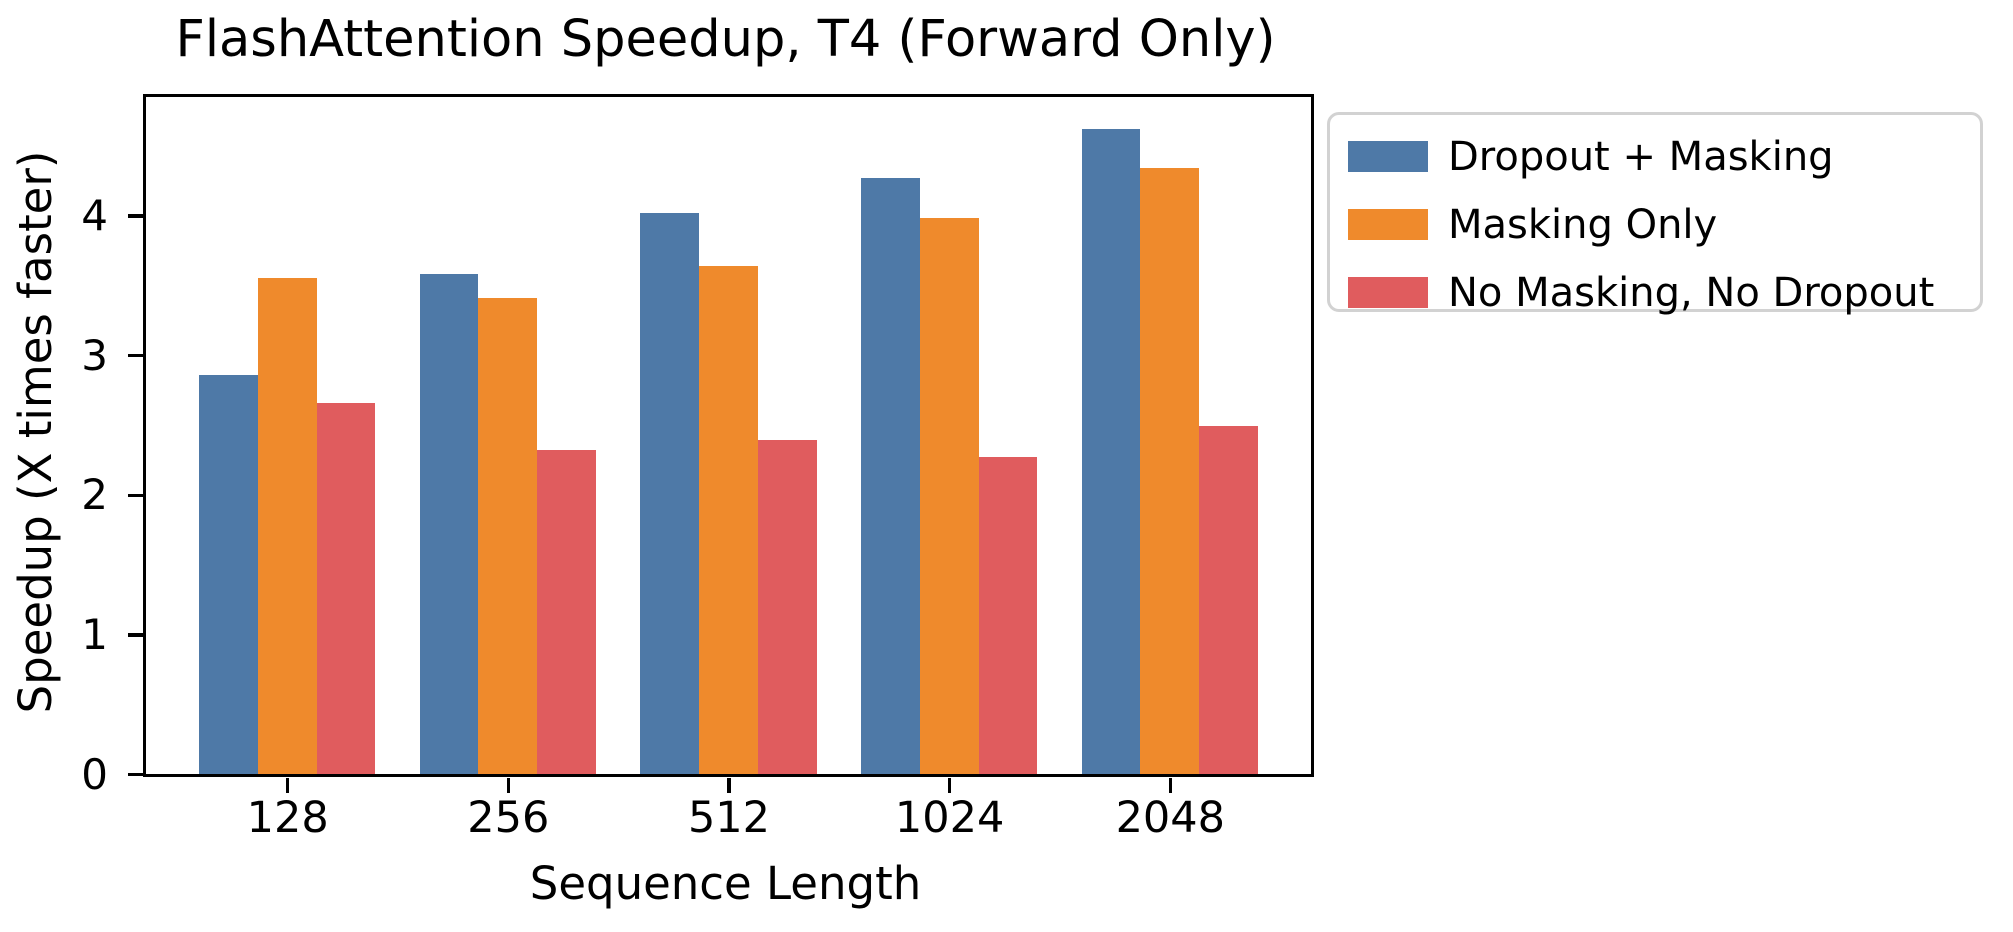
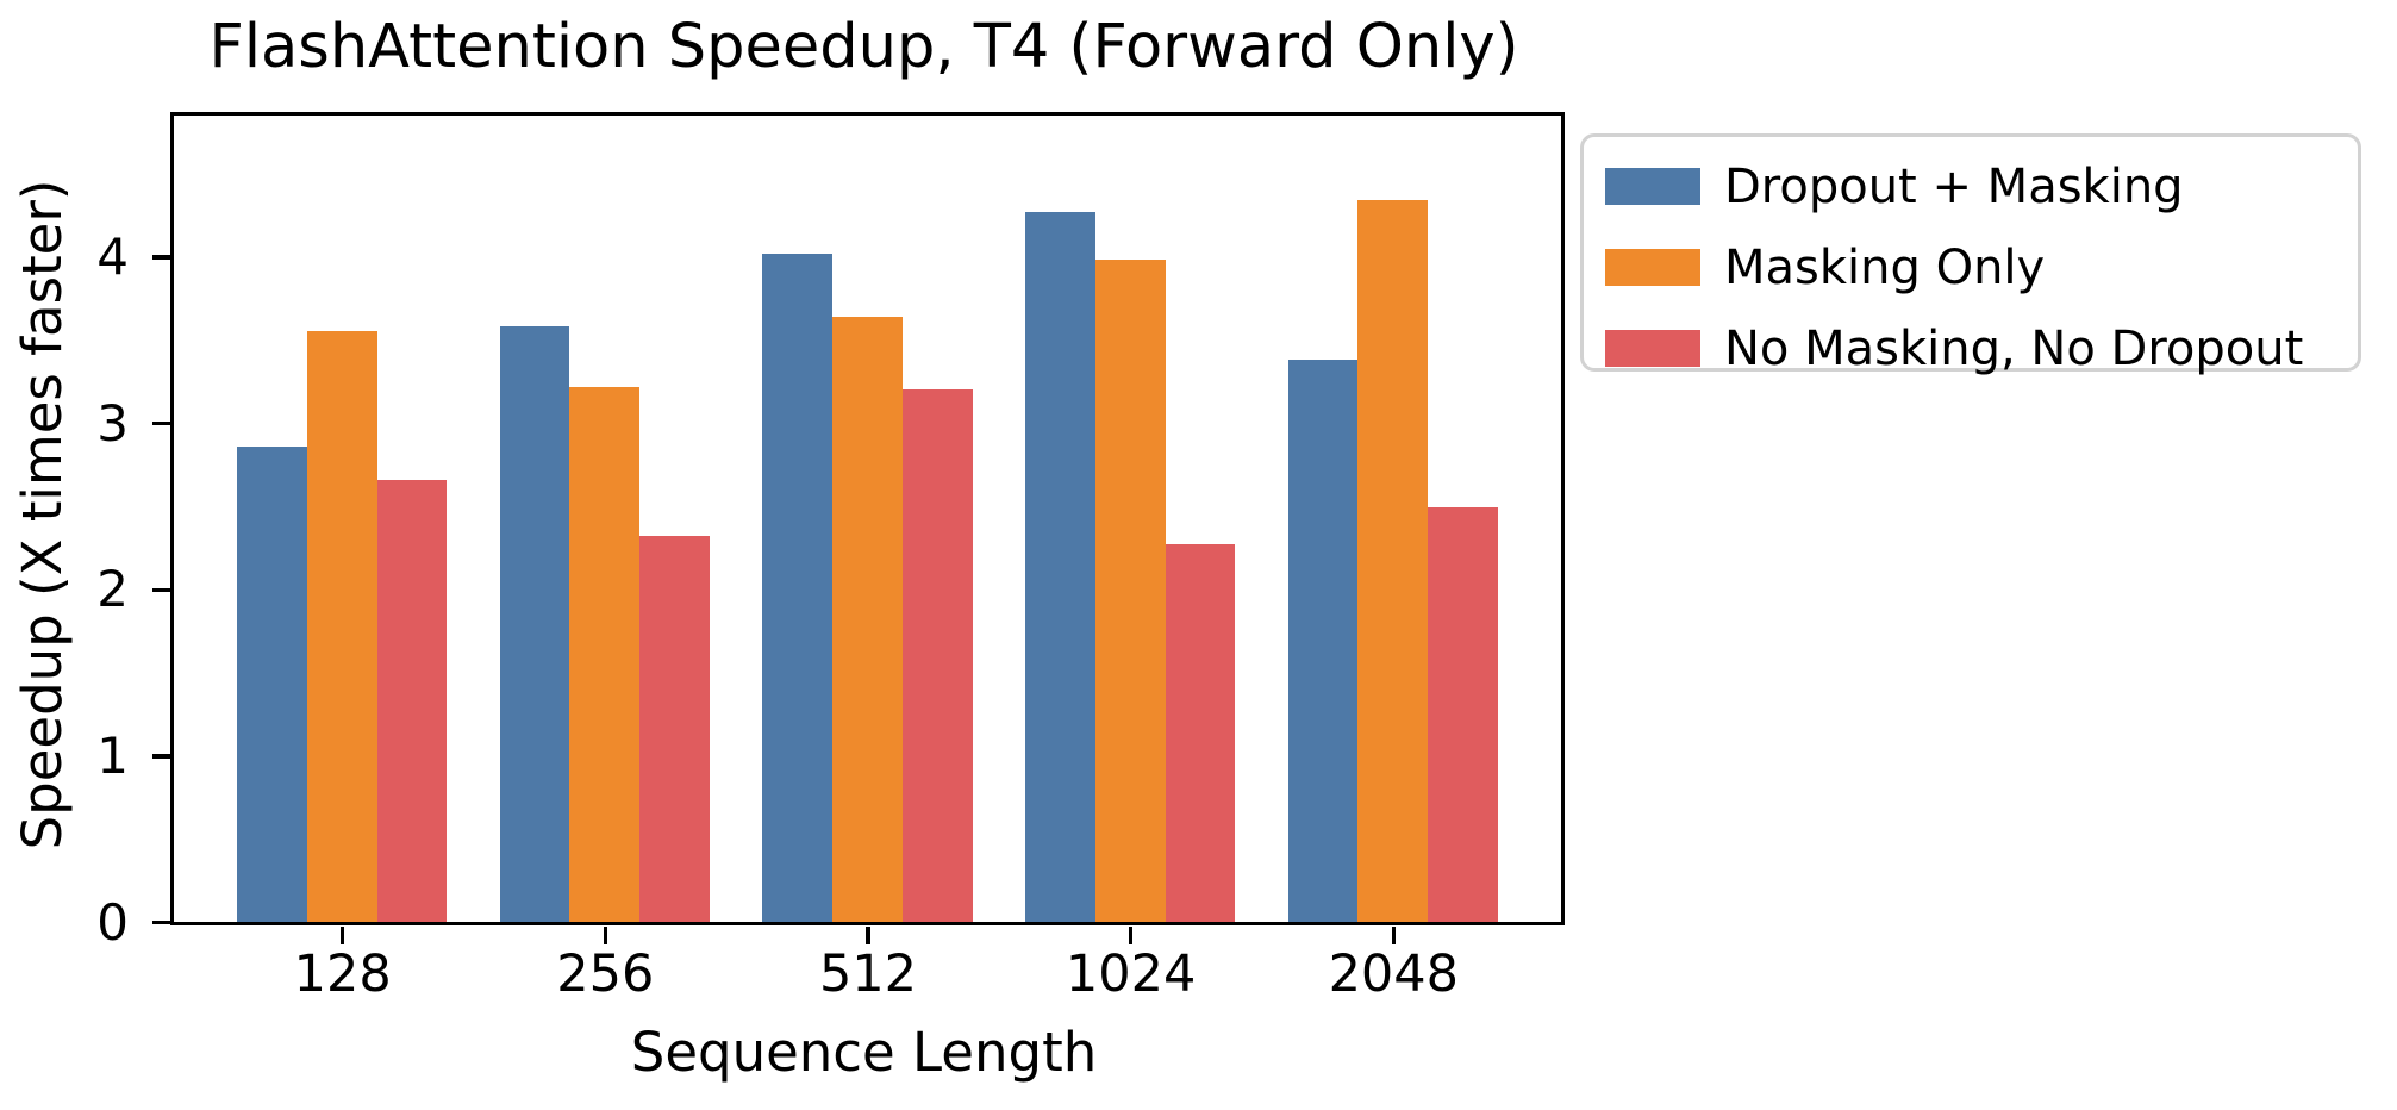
Masking Only/256: 3.41 -> 3.22
No Masking, No Dropout/512: 2.39 -> 3.20
Dropout + Masking/2048: 4.62 -> 3.38
